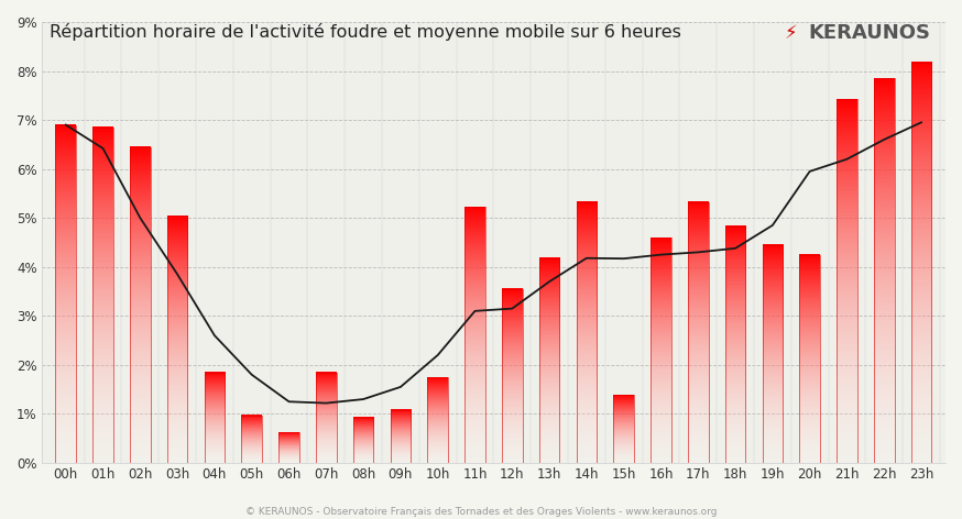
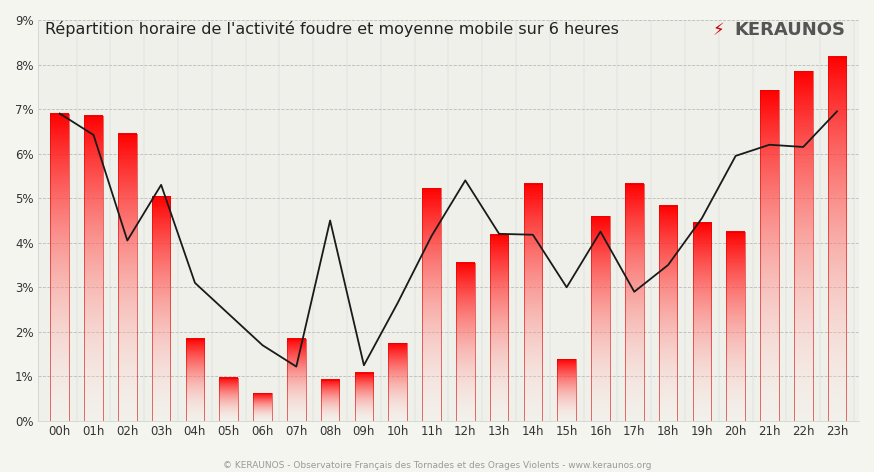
02h: 5.00% -> 4.05%
03h: 3.85% -> 5.30%
04h: 2.60% -> 3.10%
05h: 1.80% -> 2.40%
06h: 1.25% -> 1.70%
08h: 1.30% -> 4.50%
09h: 1.55% -> 1.25%
10h: 2.20% -> 2.65%
11h: 3.10% -> 4.15%
12h: 3.15% -> 5.40%
13h: 3.70% -> 4.20%
15h: 4.17% -> 3.00%
17h: 4.30% -> 2.90%
18h: 4.38% -> 3.50%
19h: 4.85% -> 4.55%
22h: 6.60% -> 6.15%
